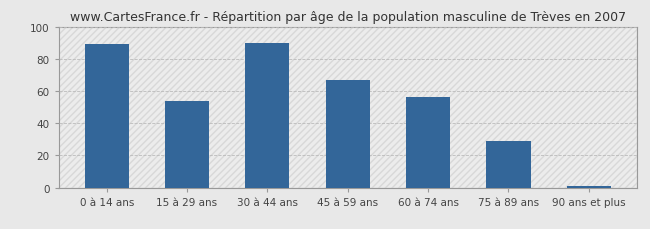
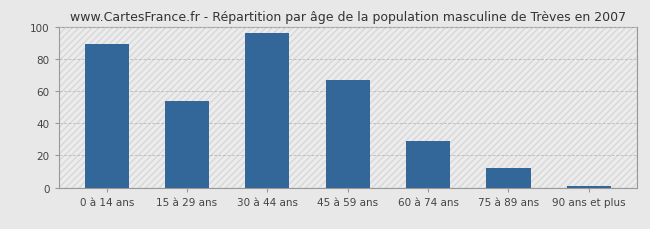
30 à 44 ans: 90 -> 96
60 à 74 ans: 56 -> 29
75 à 89 ans: 29 -> 12
